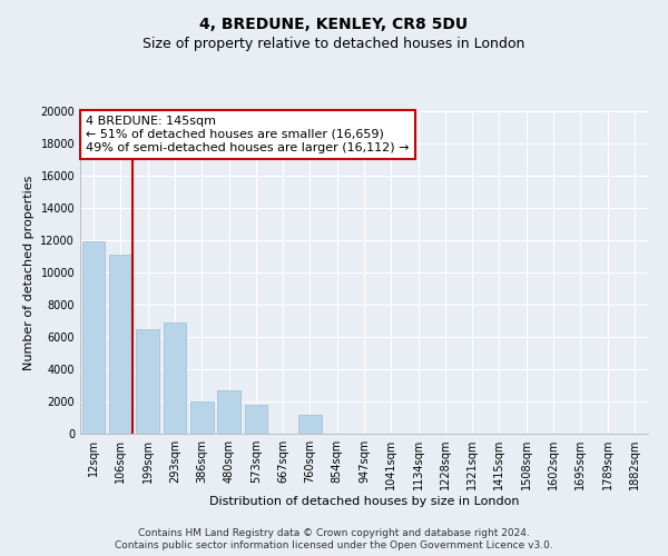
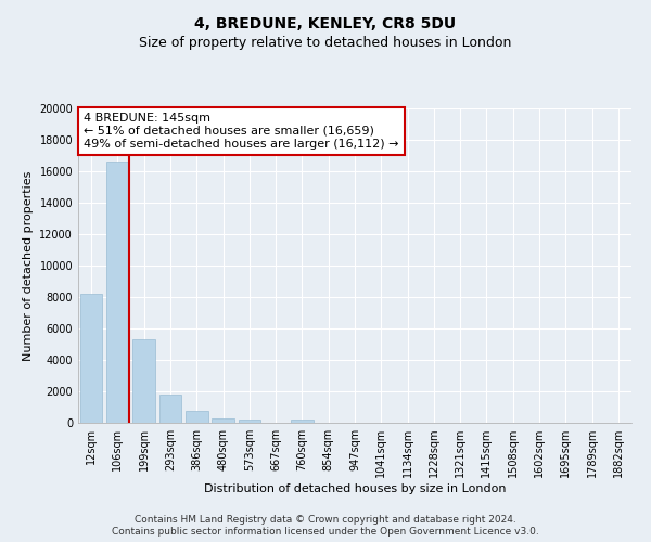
12sqm: 11900 -> 8200
106sqm: 11100 -> 16600
199sqm: 6500 -> 5300
293sqm: 6900 -> 1800
386sqm: 2000 -> 800
480sqm: 2700 -> 300
573sqm: 1800 -> 200
760sqm: 1200 -> 200
